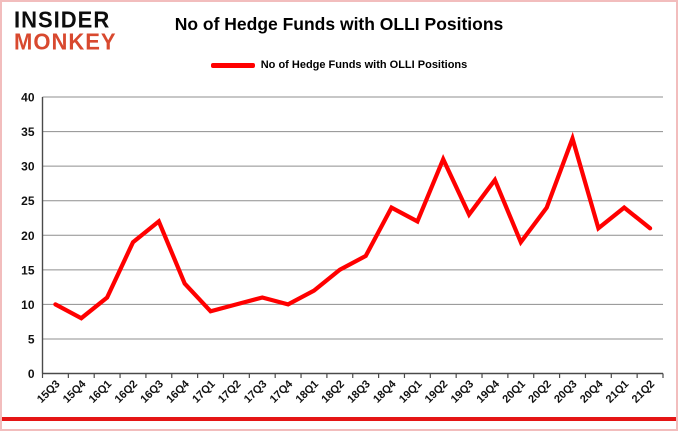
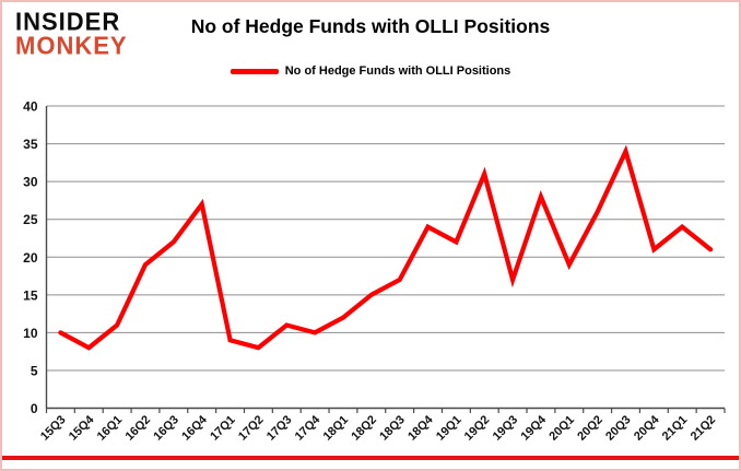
16Q4: 13 -> 27
17Q2: 10 -> 8
19Q3: 23 -> 17
20Q2: 24 -> 26
